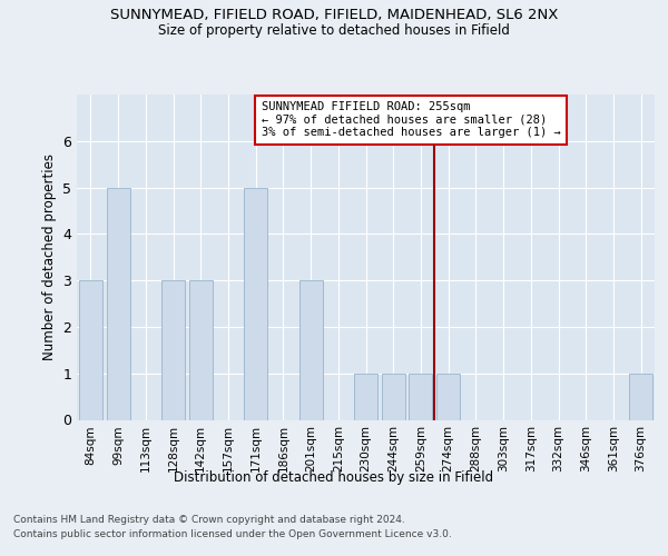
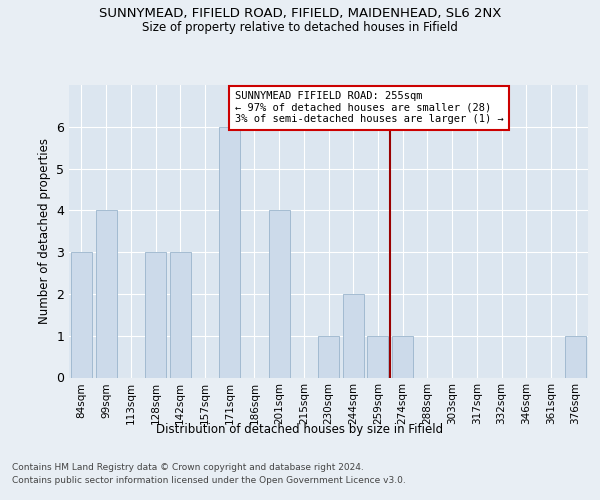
99sqm: 5 -> 4
171sqm: 5 -> 6
201sqm: 3 -> 4
244sqm: 1 -> 2
